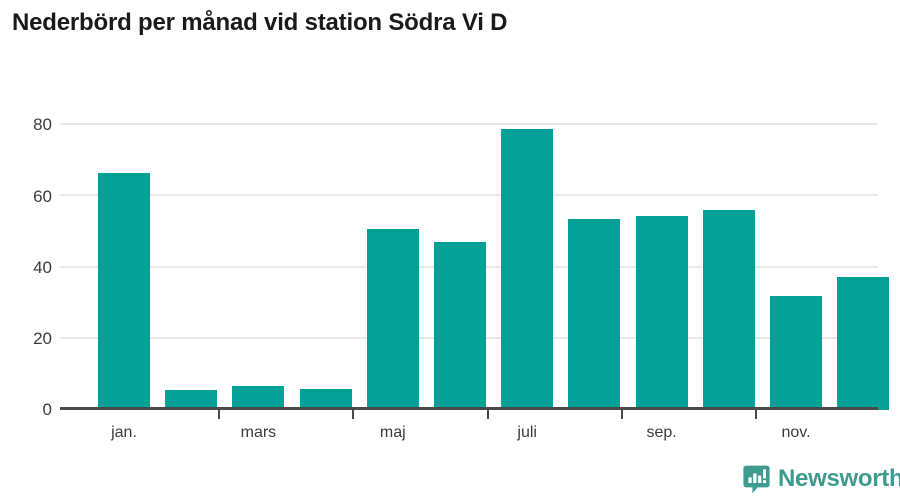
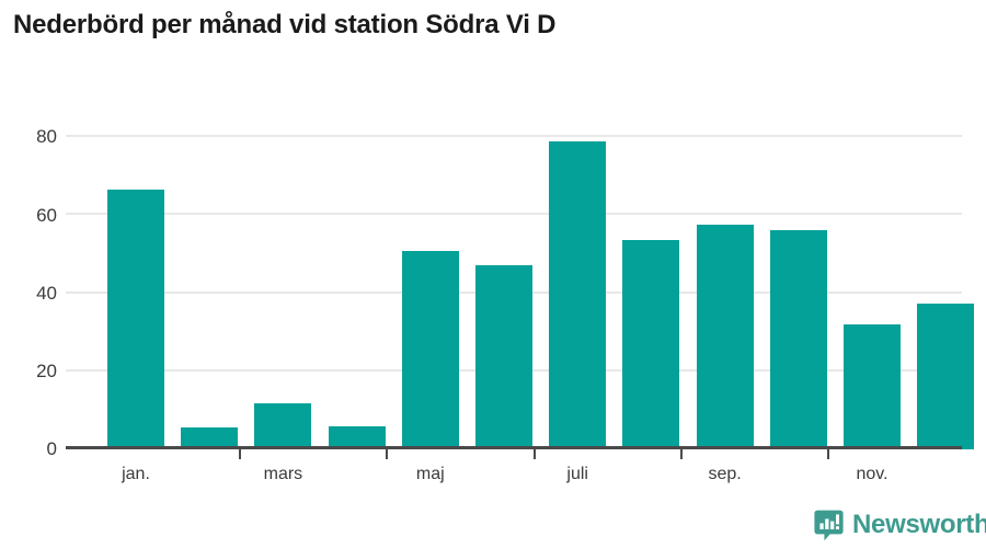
mars: 7 -> 12
sep.: 57 -> 60
